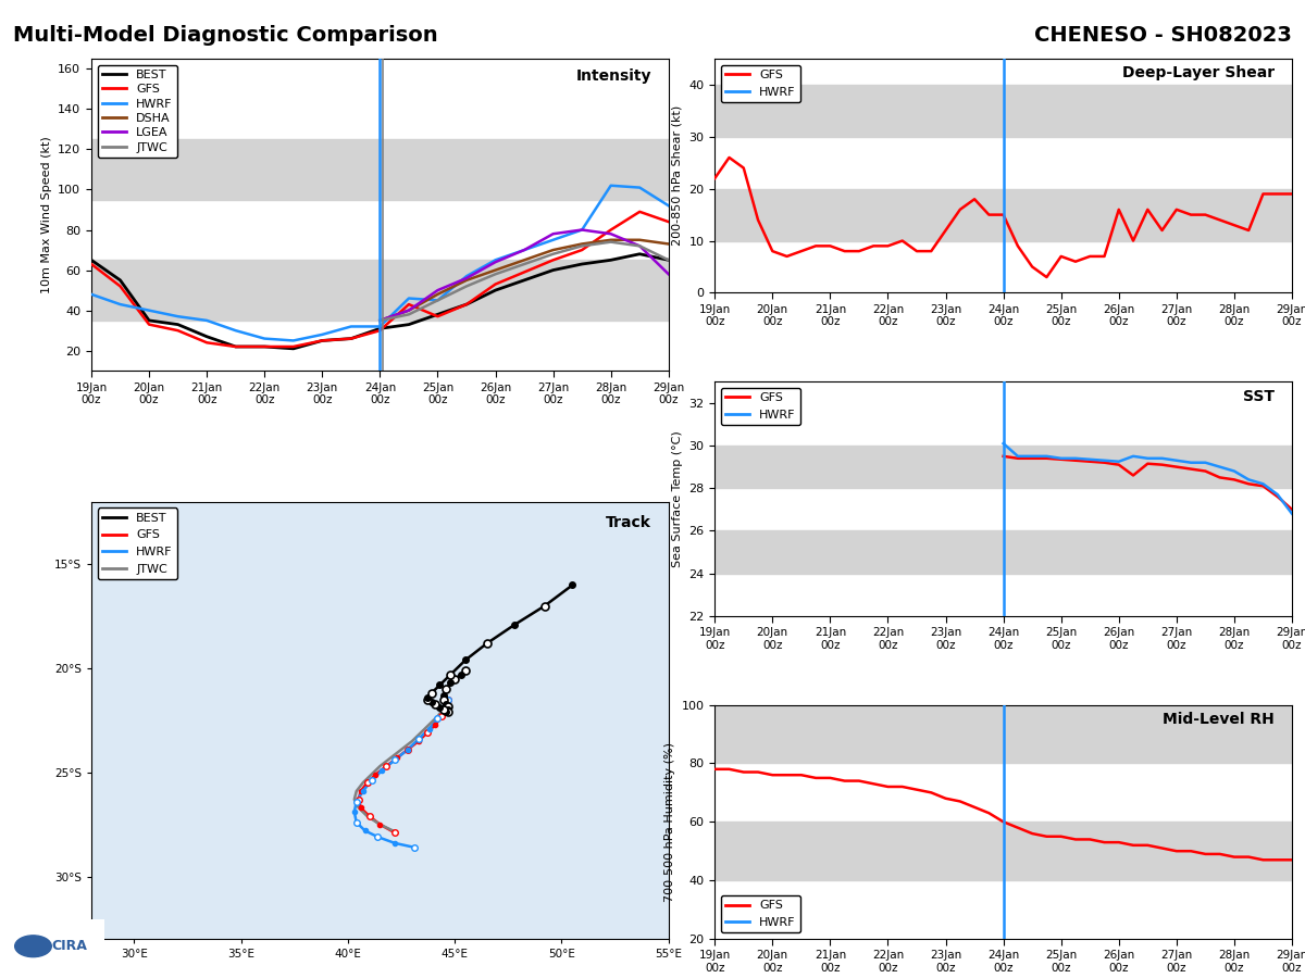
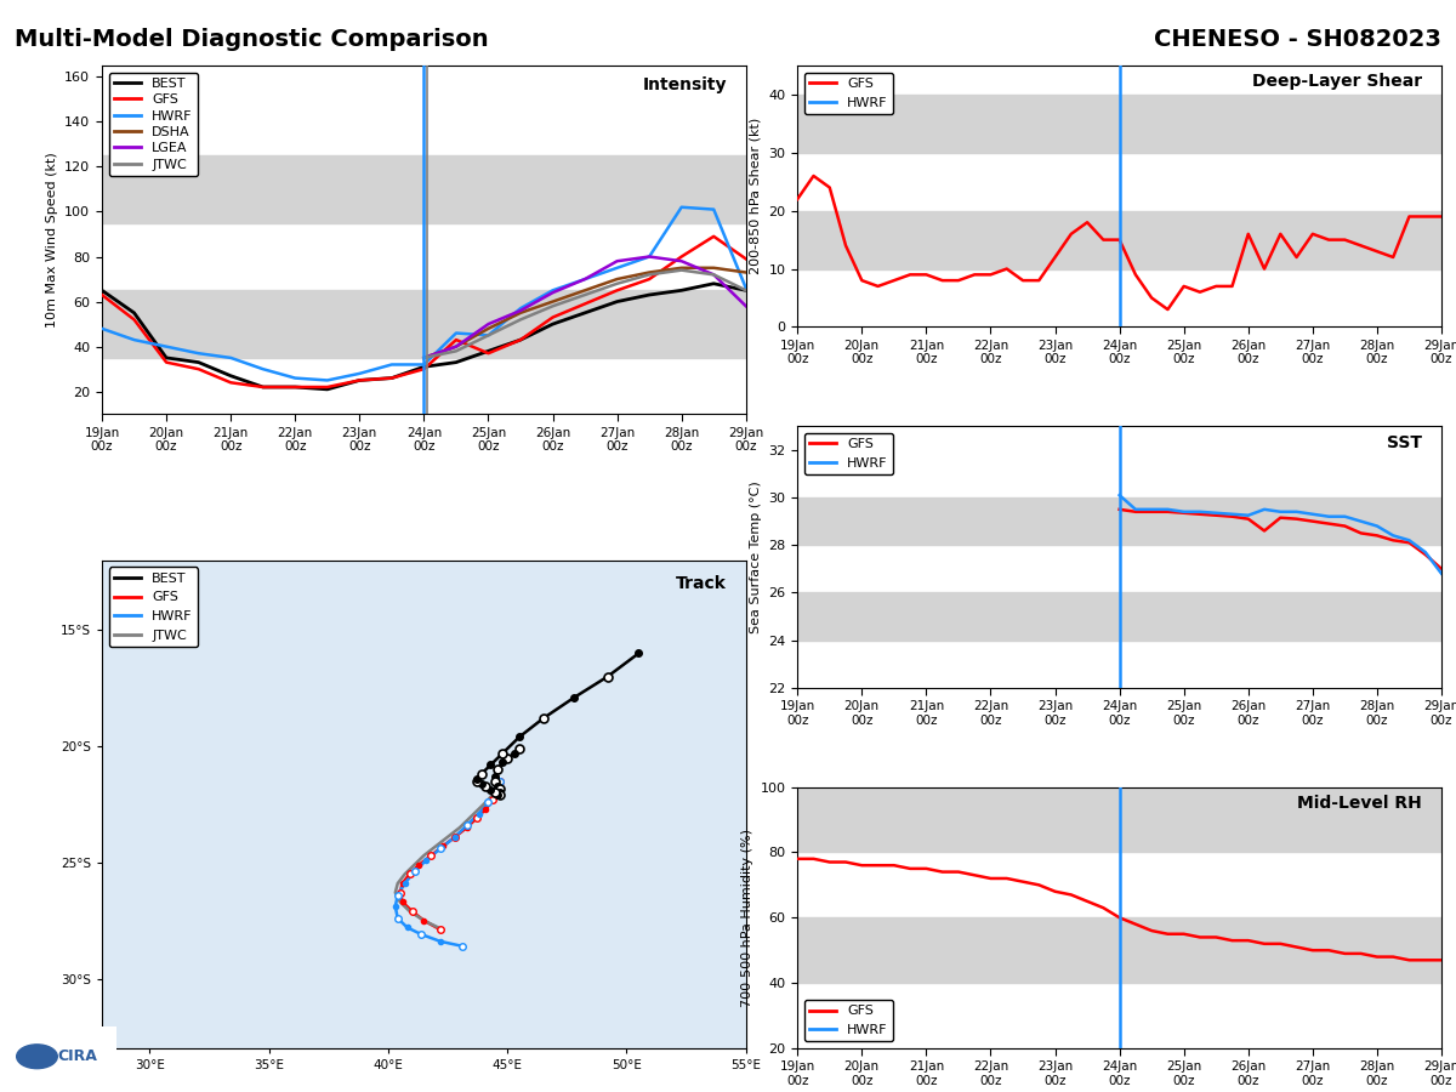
GFS/29Jan 00z: 84 -> 79
HWRF/29Jan 00z: 92 -> 66
